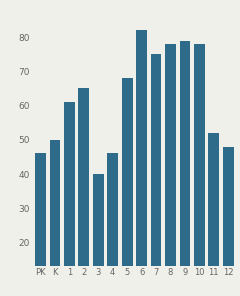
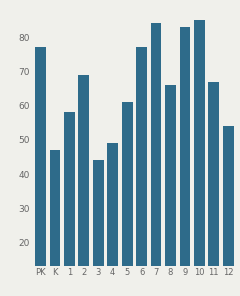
PK: 46 -> 77
K: 50 -> 47
1: 61 -> 58
2: 65 -> 69
3: 40 -> 44
4: 46 -> 49
5: 68 -> 61
6: 82 -> 77
7: 75 -> 84
8: 78 -> 66
9: 79 -> 83
10: 78 -> 85
11: 52 -> 67
12: 48 -> 54
